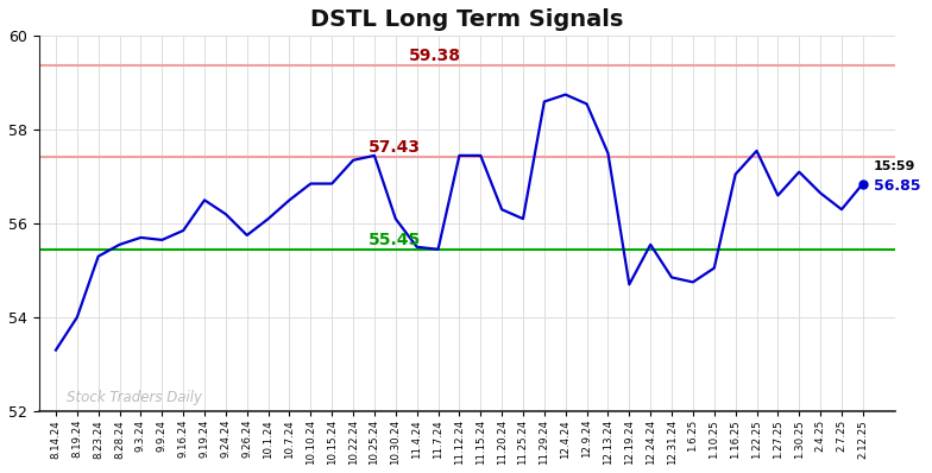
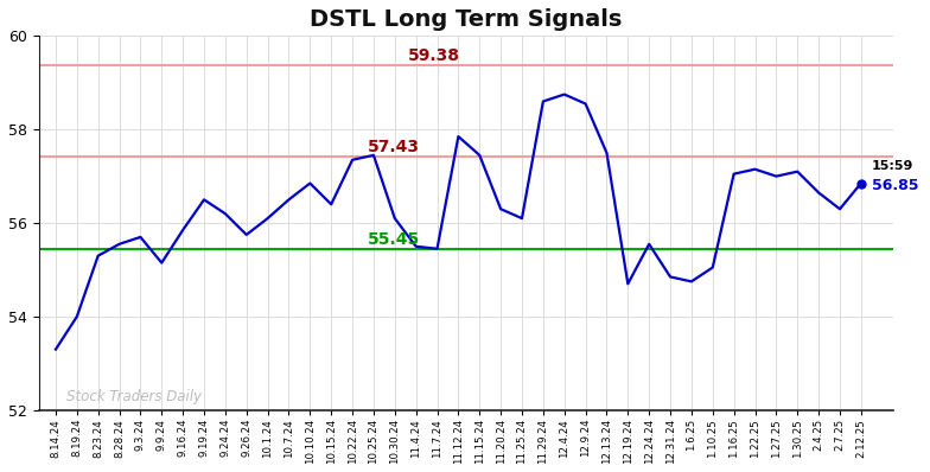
9.9.24: 55.65 -> 55.15
10.15.24: 56.85 -> 56.40
11.12.24: 57.45 -> 57.85
1.22.25: 57.55 -> 57.15
1.27.25: 56.60 -> 57.00
